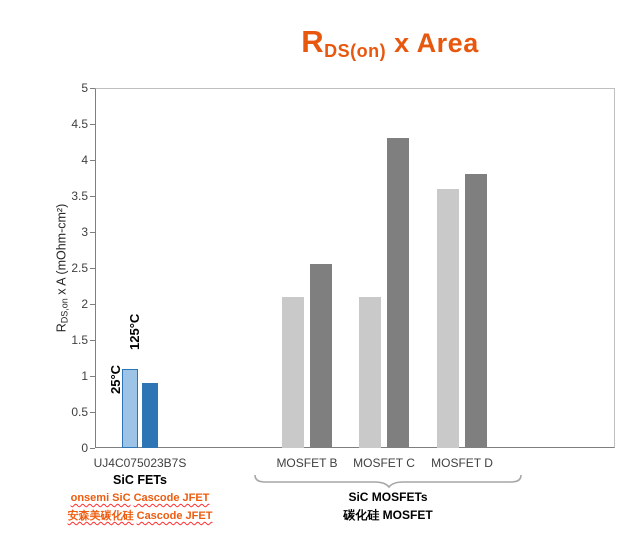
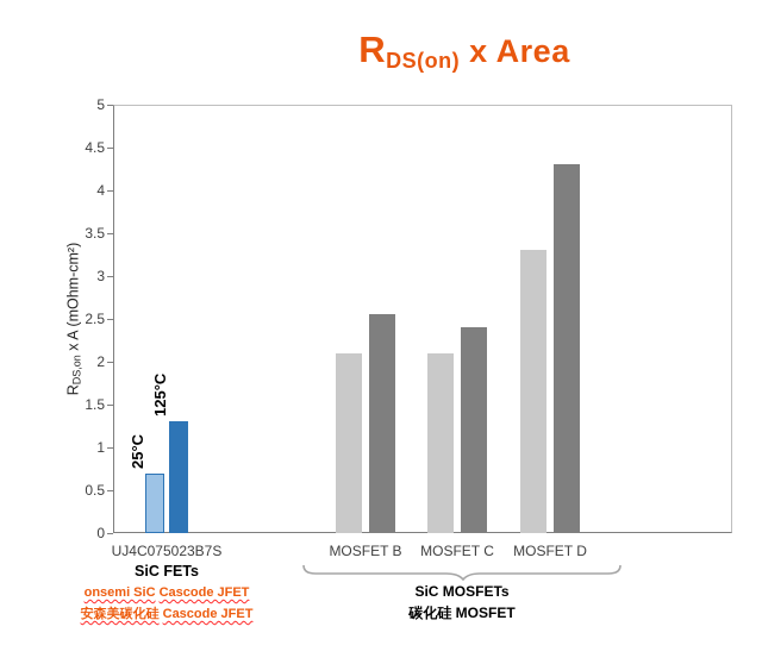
25°C/UJ4C075023B7S: 1.1 -> 0.7
125°C/UJ4C075023B7S: 0.9 -> 1.3
125°C/MOSFET C: 4.3 -> 2.4
25°C/MOSFET D: 3.6 -> 3.3
125°C/MOSFET D: 3.8 -> 4.3
